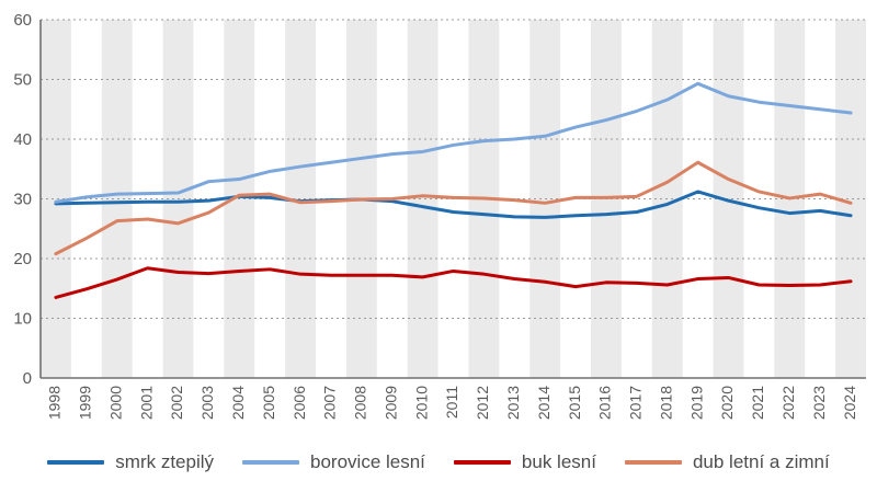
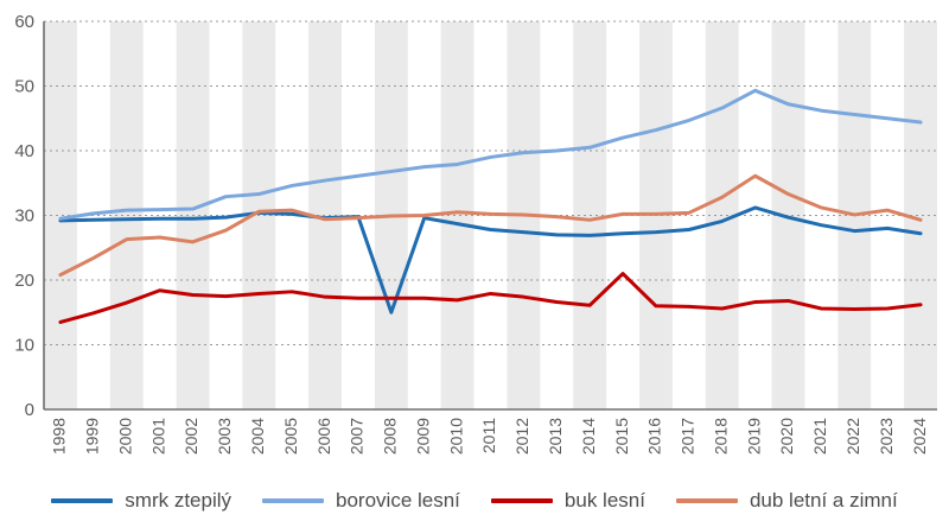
smrk ztepilý/2008: 30 -> 15
buk lesní/2015: 15 -> 21
